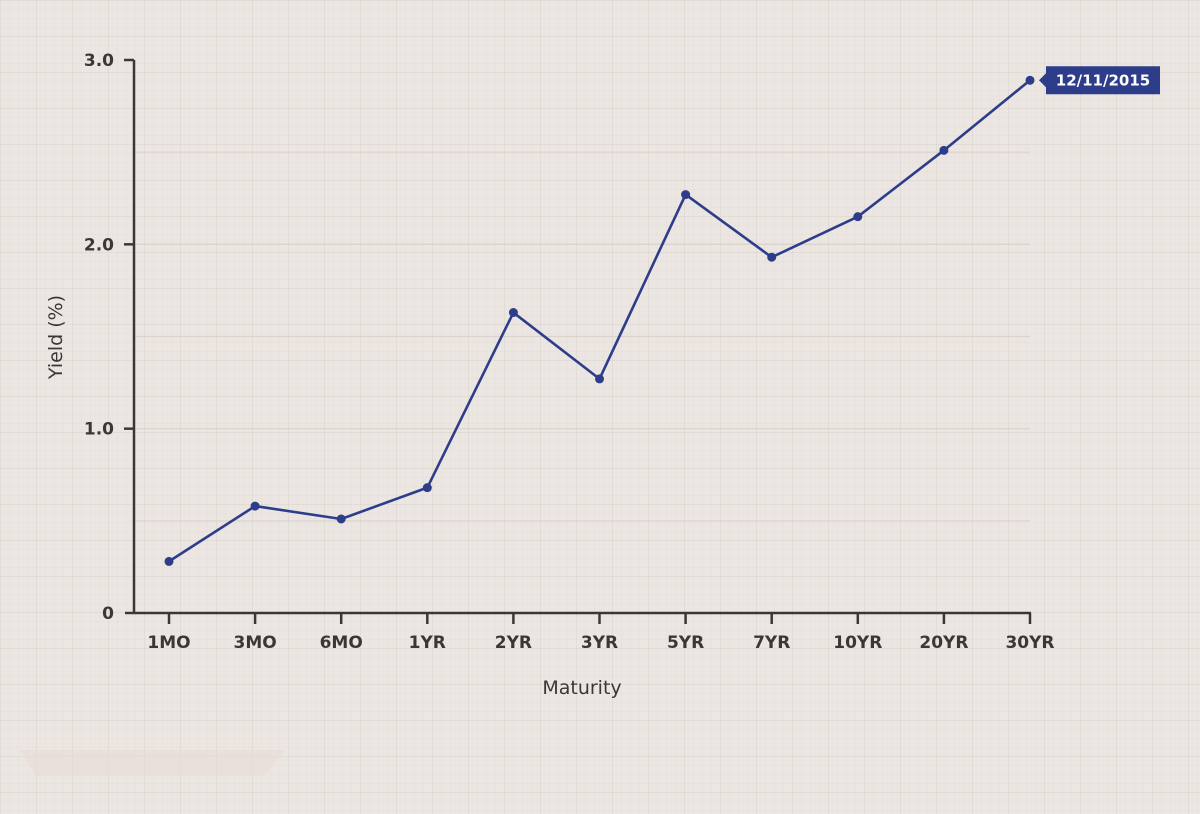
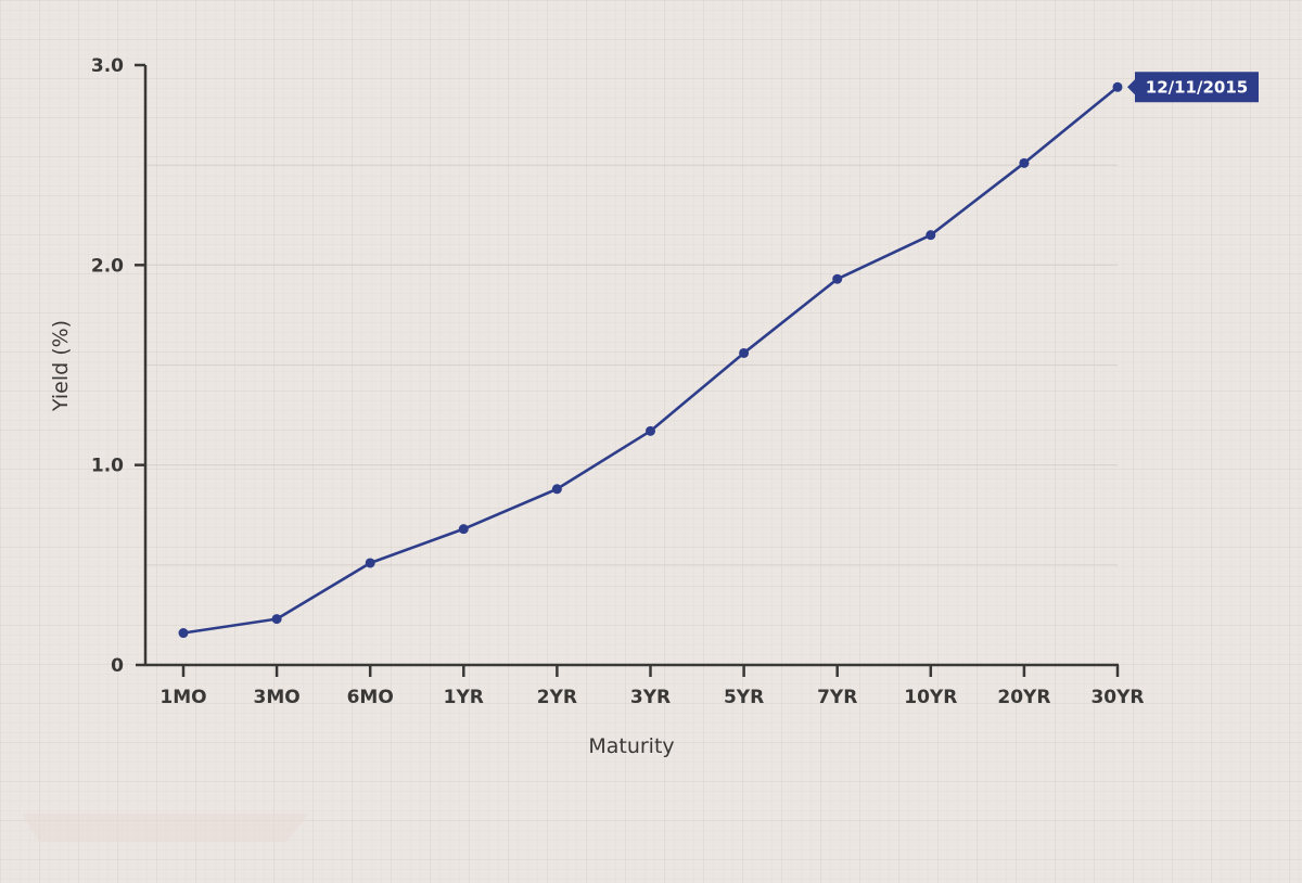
1MO: 0.28 -> 0.16
3MO: 0.58 -> 0.23
2YR: 1.63 -> 0.88
3YR: 1.27 -> 1.17
5YR: 2.27 -> 1.56
